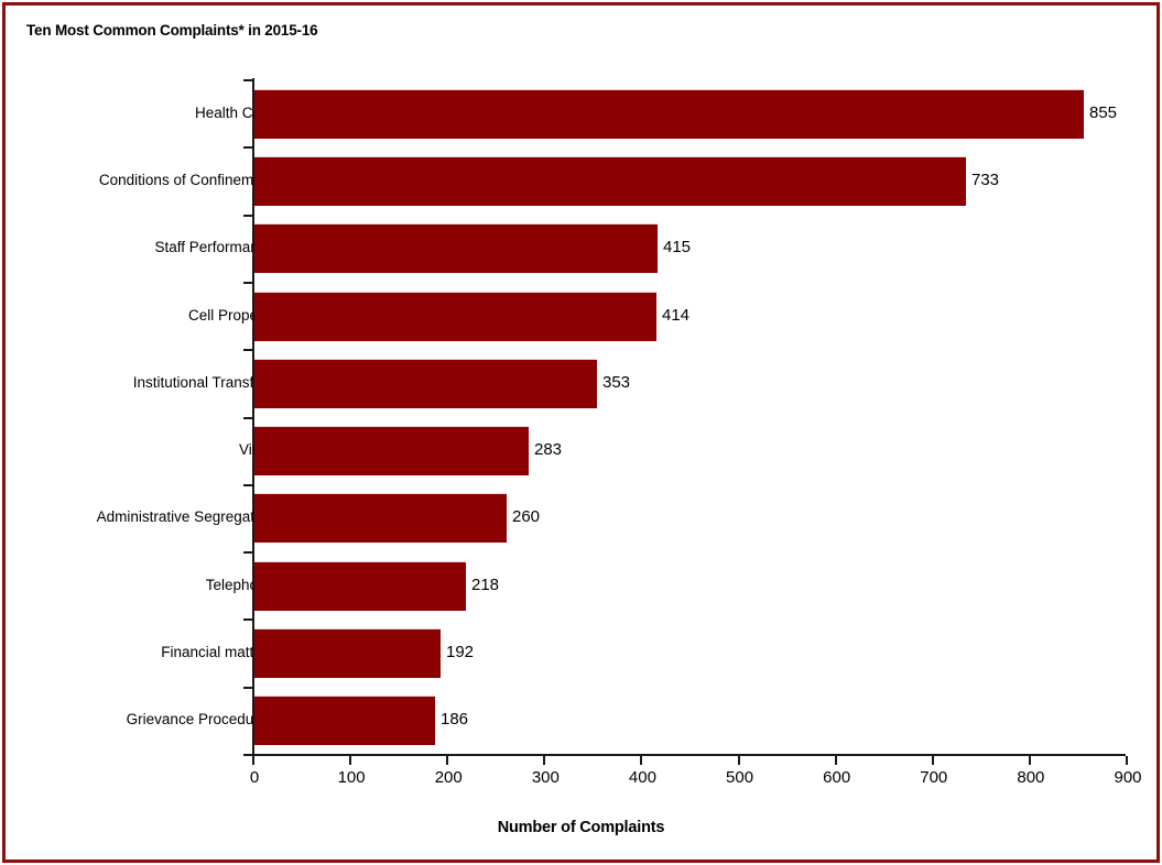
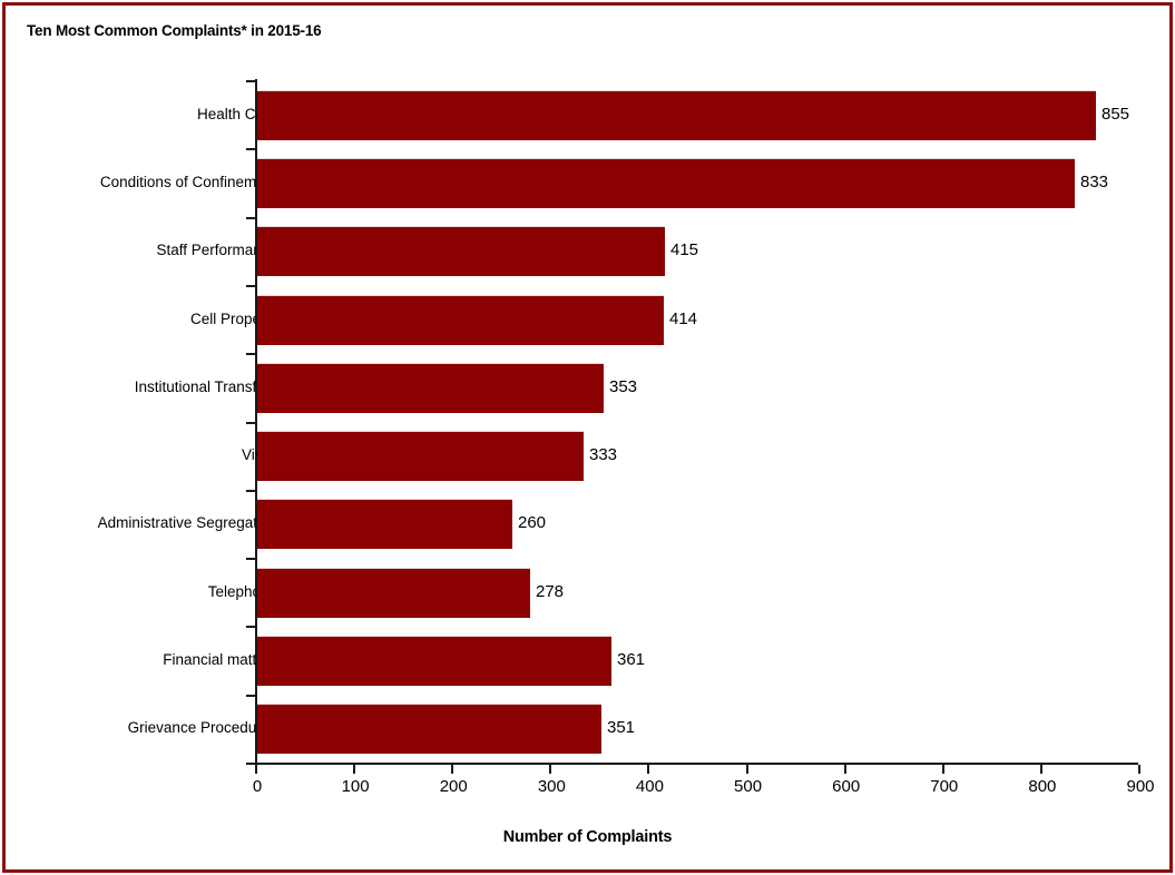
Conditions of Confinement: 733 -> 833
Visits: 283 -> 333
Telephone: 218 -> 278
Financial matters: 192 -> 361
Grievance Procedures: 186 -> 351
